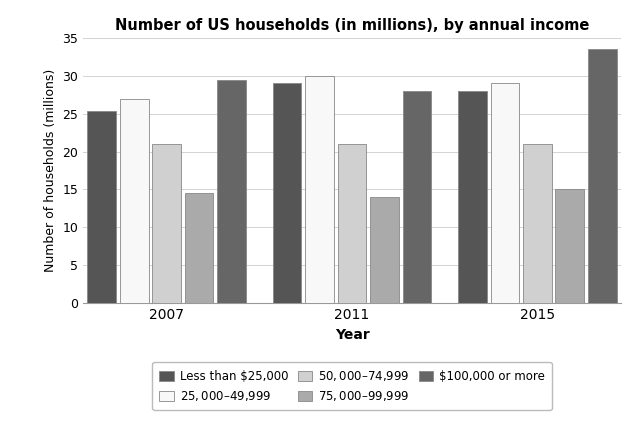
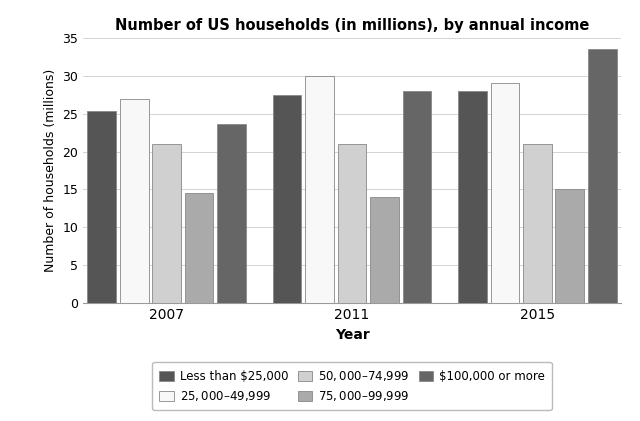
$100,000 or more/2007: 29.5 -> 23.6
Less than $25,000/2011: 29.0 -> 27.4
